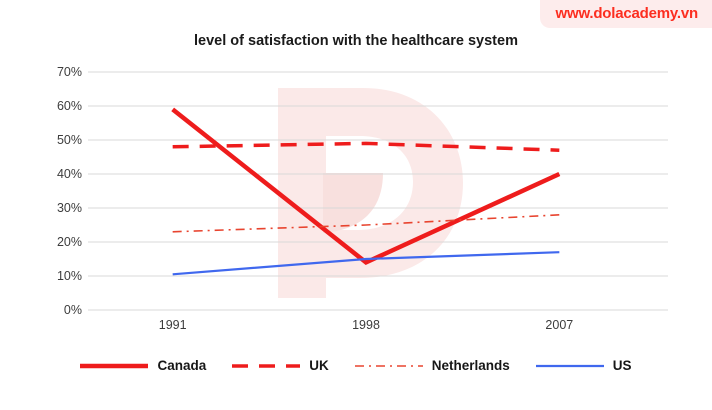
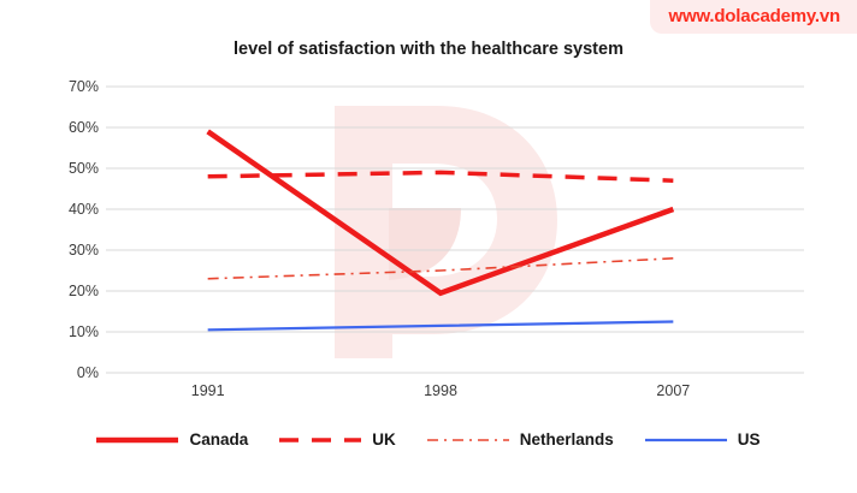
Canada/1998: 14% -> 20%
US/1998: 15% -> 12%
US/2007: 17% -> 12%
